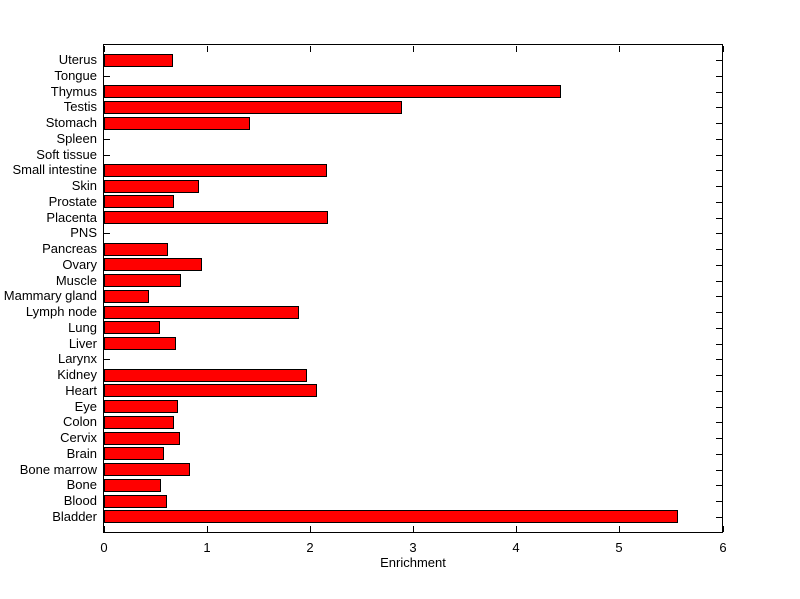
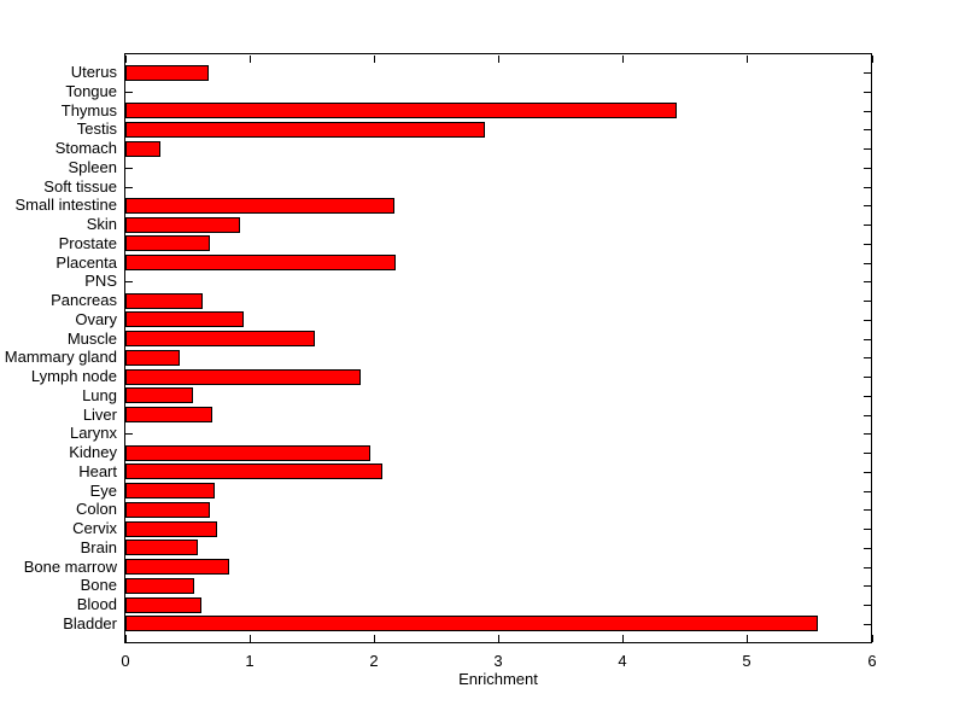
Stomach: 1.42 -> 0.28
Muscle: 0.75 -> 1.52
